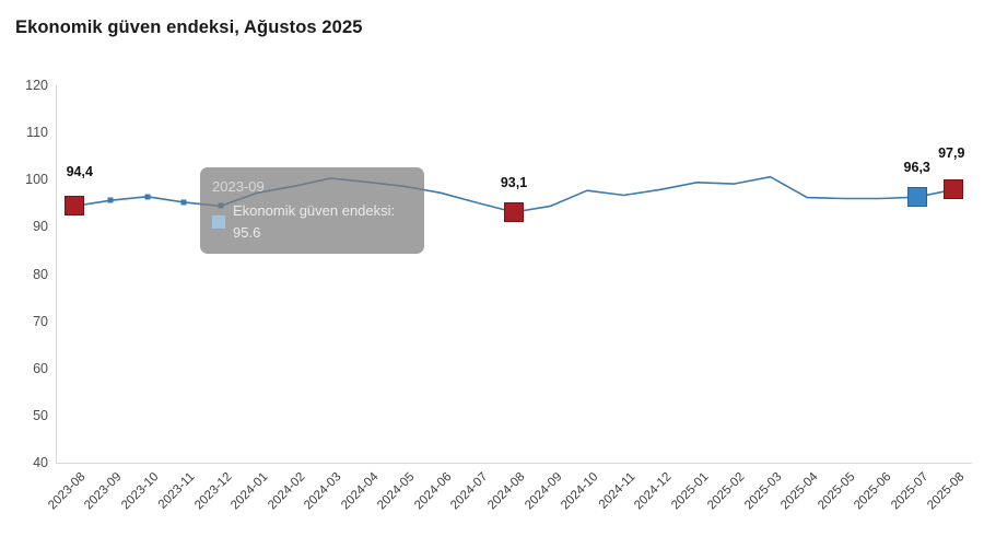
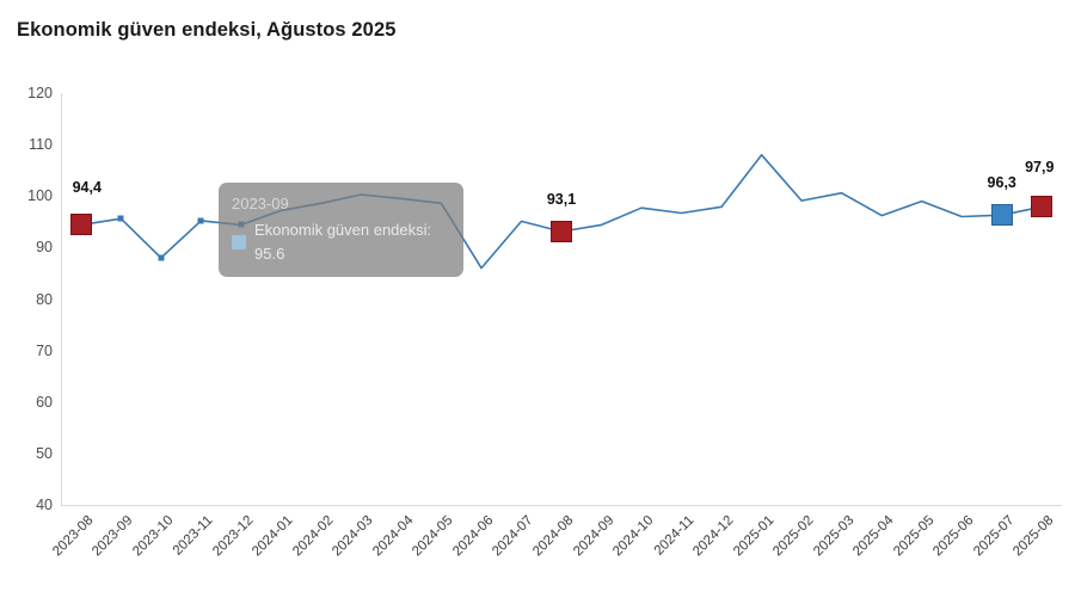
2023-10: 96 -> 88
2024-06: 97 -> 86
2025-01: 99 -> 108
2025-05: 96 -> 99
